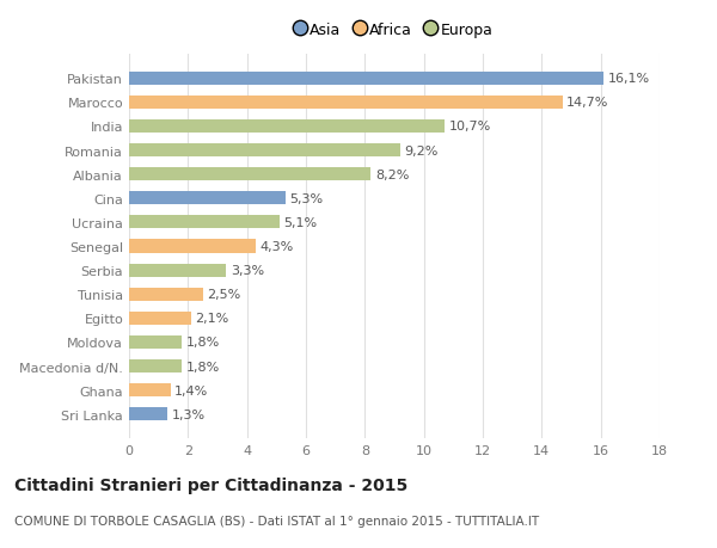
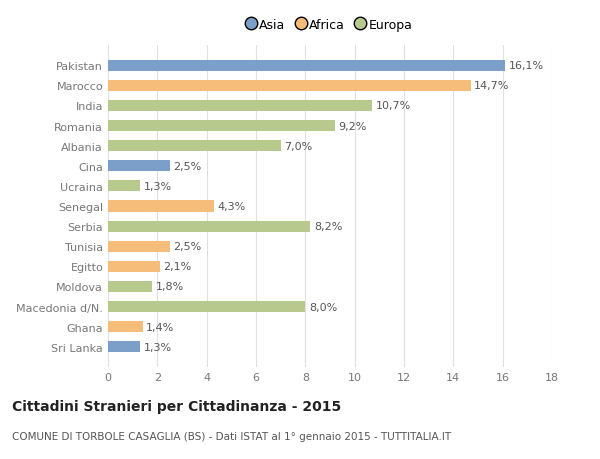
Albania: 8,2% -> 7,0%
Cina: 5,3% -> 2,5%
Ucraina: 5,1% -> 1,3%
Serbia: 3,3% -> 8,2%
Macedonia d/N.: 1,8% -> 8,0%
